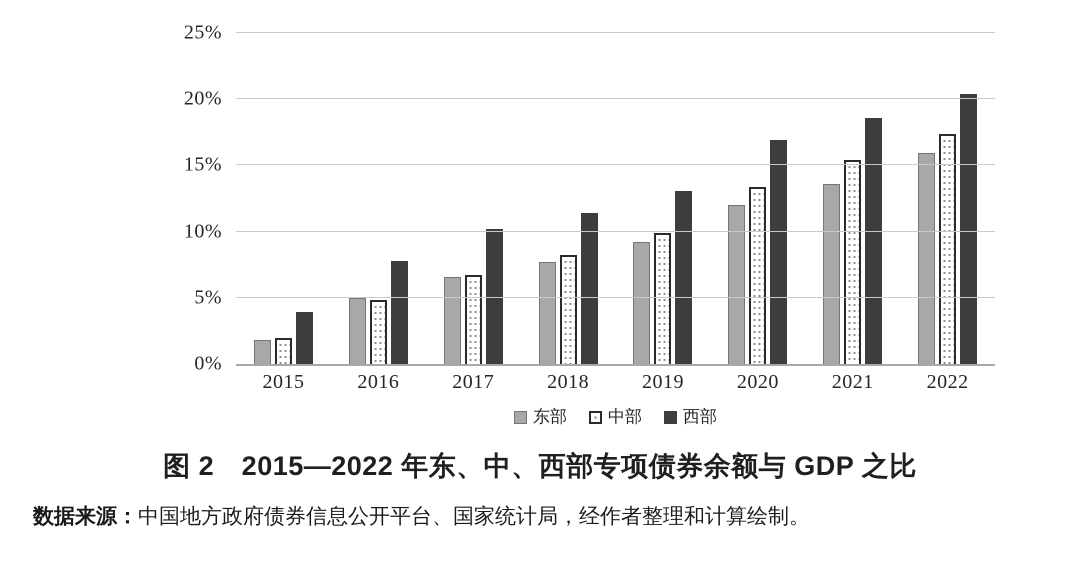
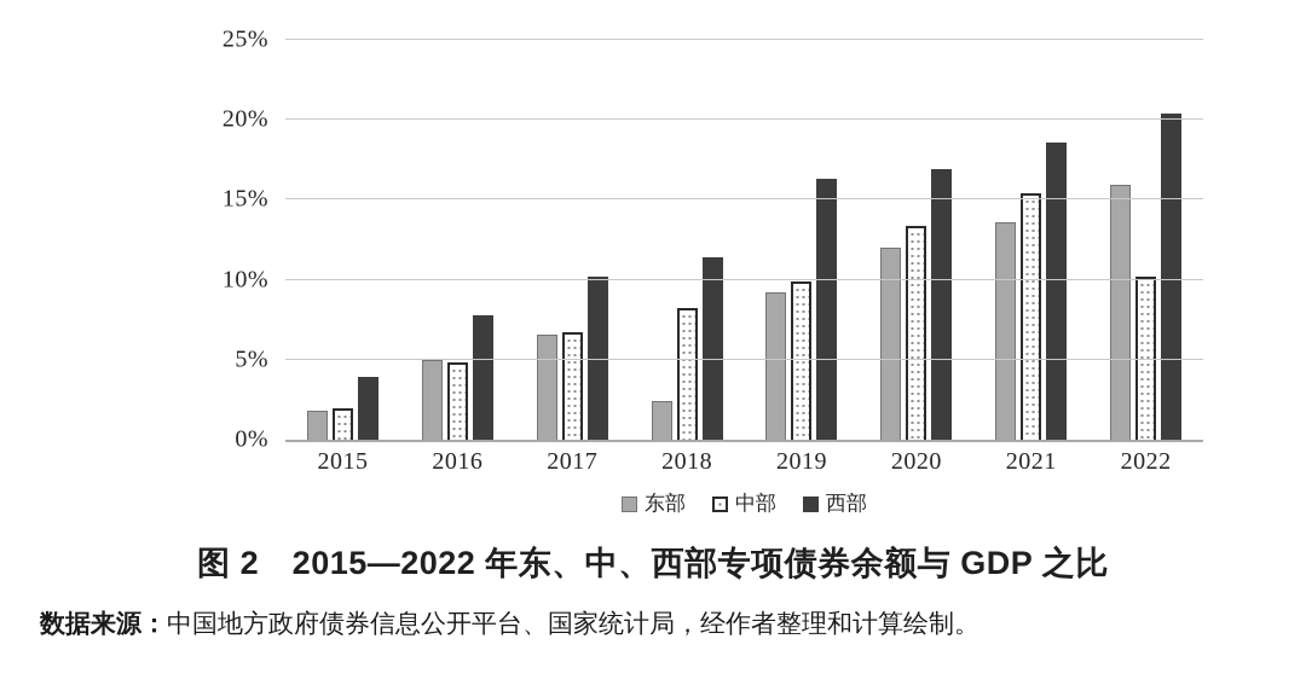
东部/2018: 7.7% -> 2.4%
西部/2019: 13.1% -> 16.3%
中部/2022: 17.4% -> 10.2%
